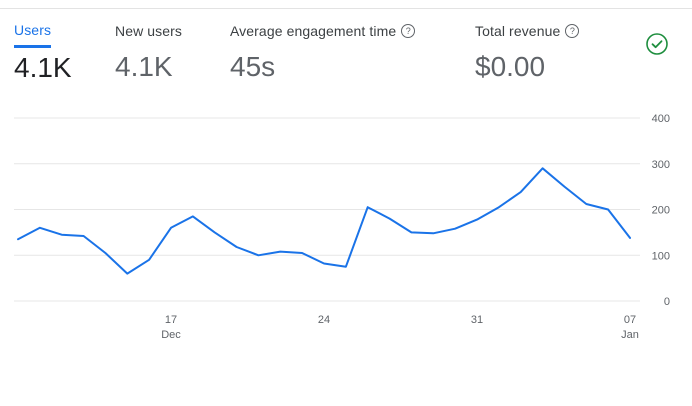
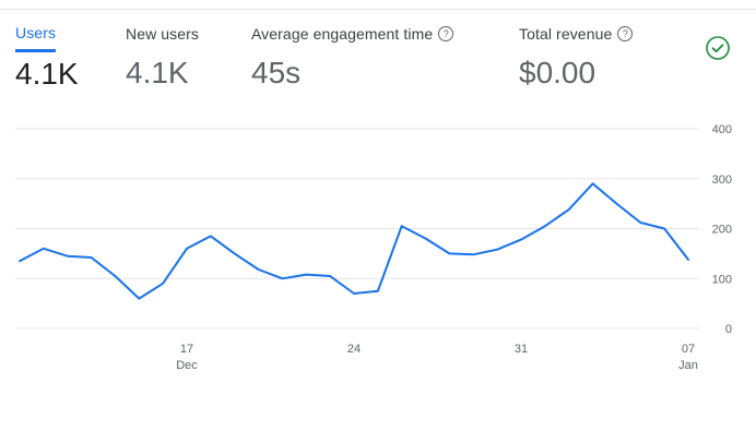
Dec 24: 80 -> 70
